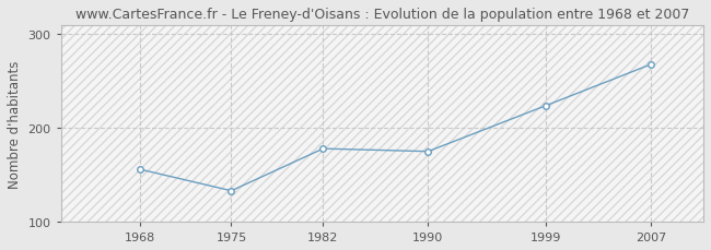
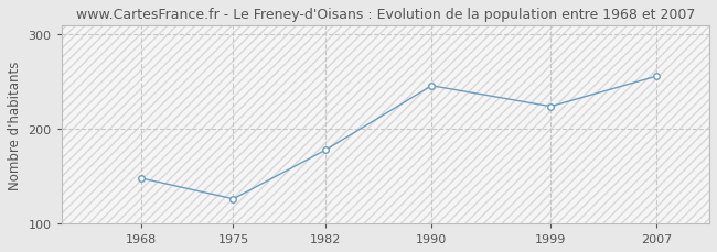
1968: 156 -> 148
1975: 133 -> 126
1990: 175 -> 246
2007: 268 -> 256
